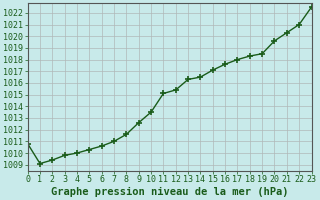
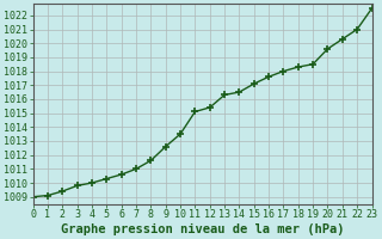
0: 1010.8 -> 1009.0
